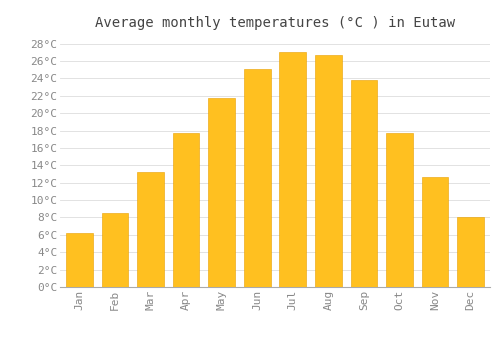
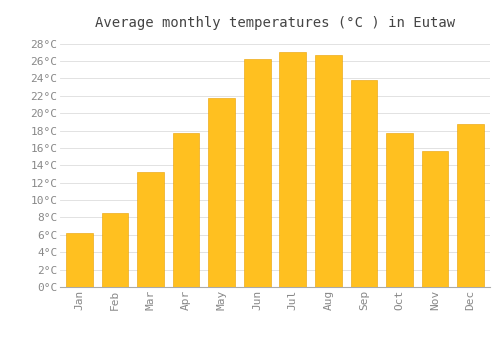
Jun: 25.1°C -> 26.2°C
Nov: 12.7°C -> 15.6°C
Dec: 8.1°C -> 18.8°C
